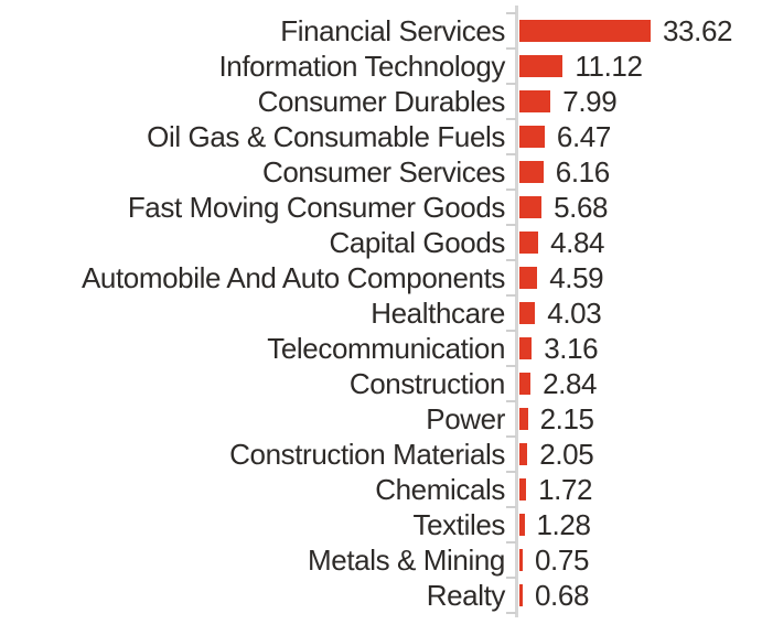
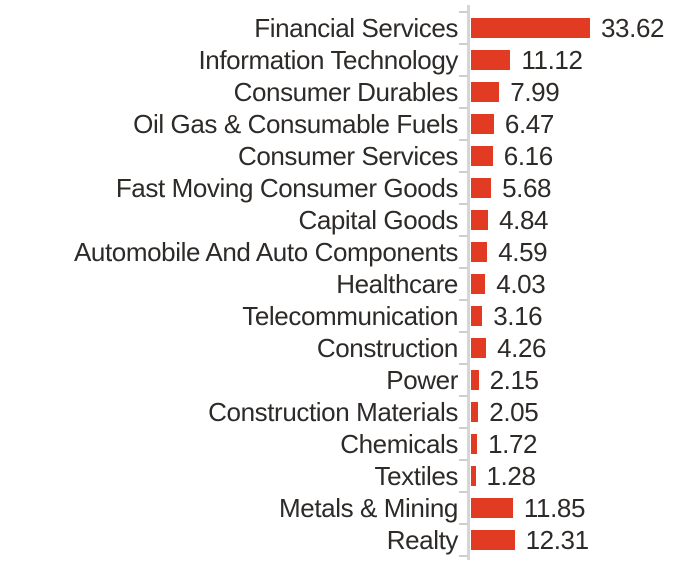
Construction: 2.84 -> 4.26
Metals & Mining: 0.75 -> 11.85
Realty: 0.68 -> 12.31
